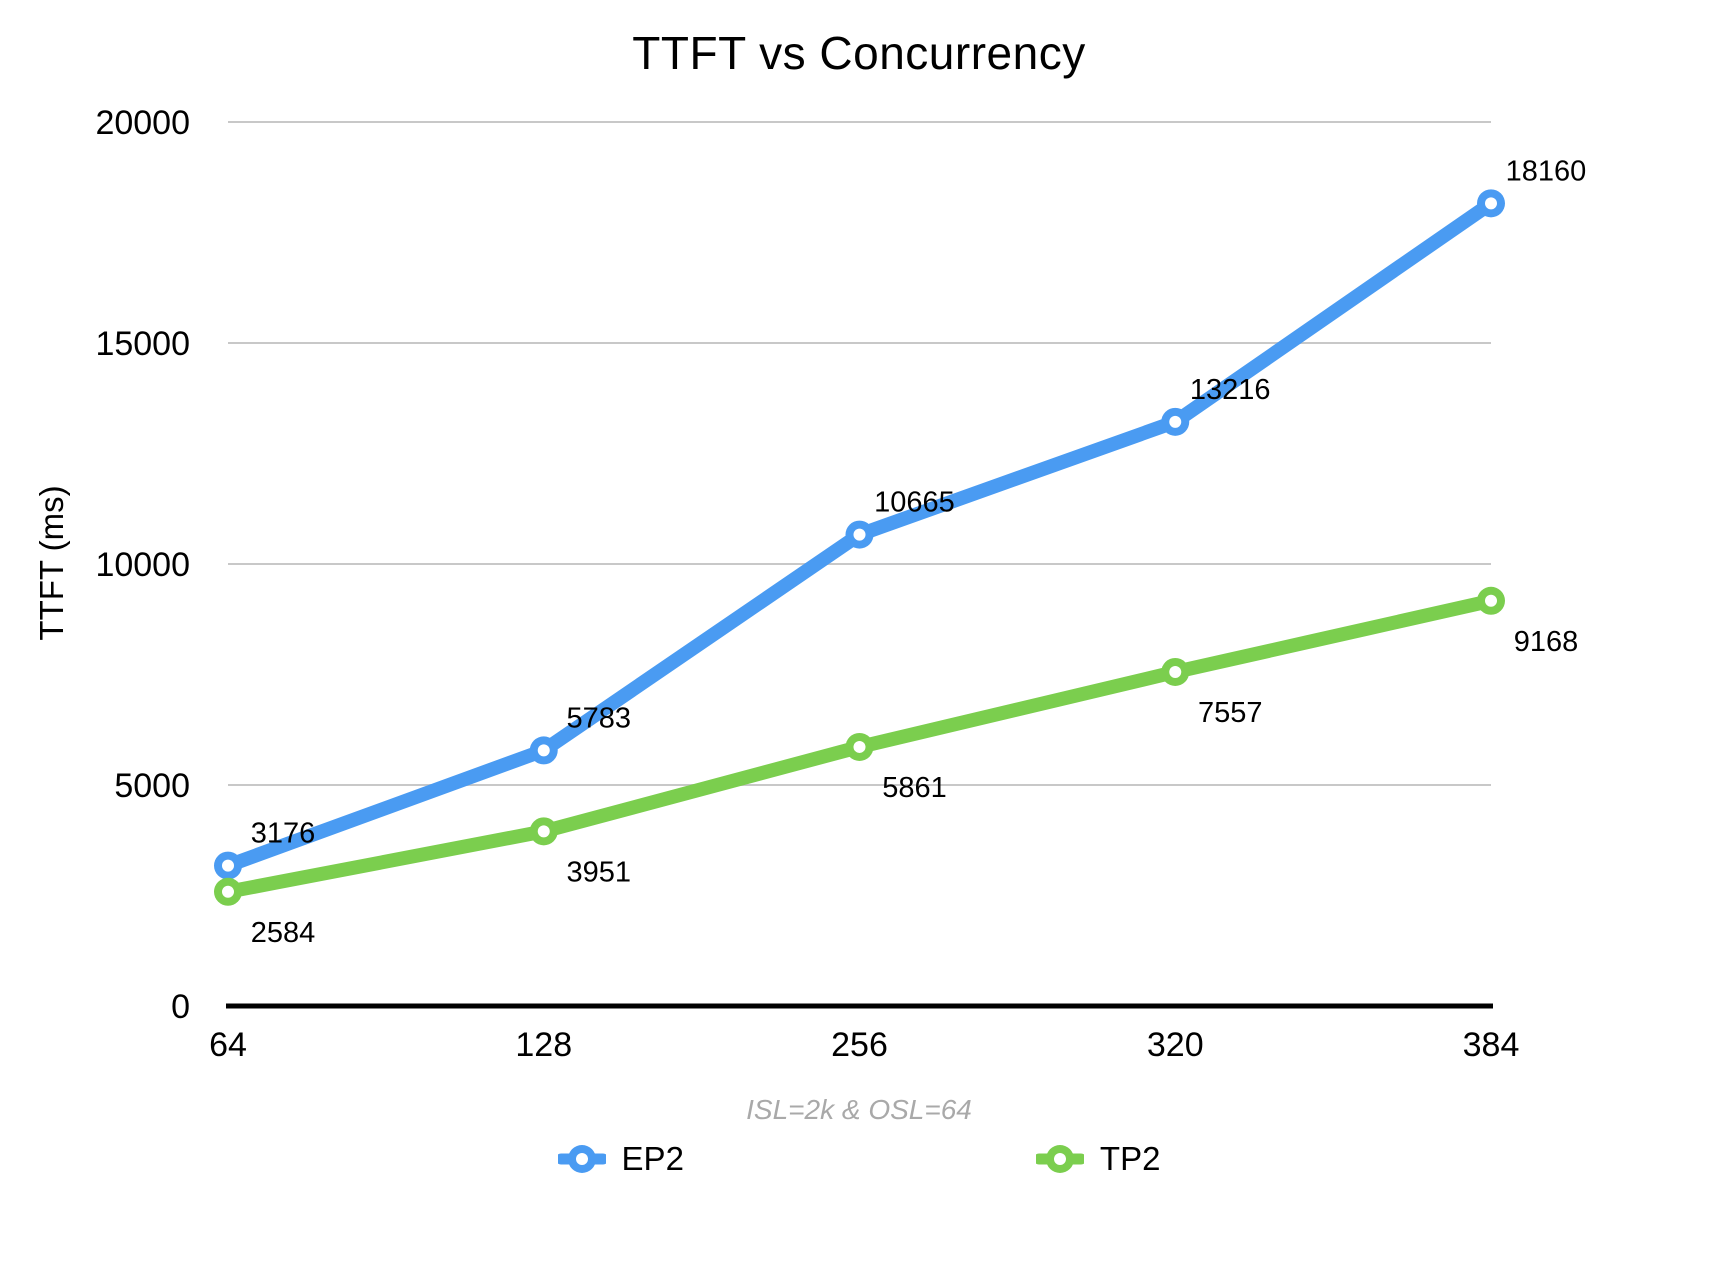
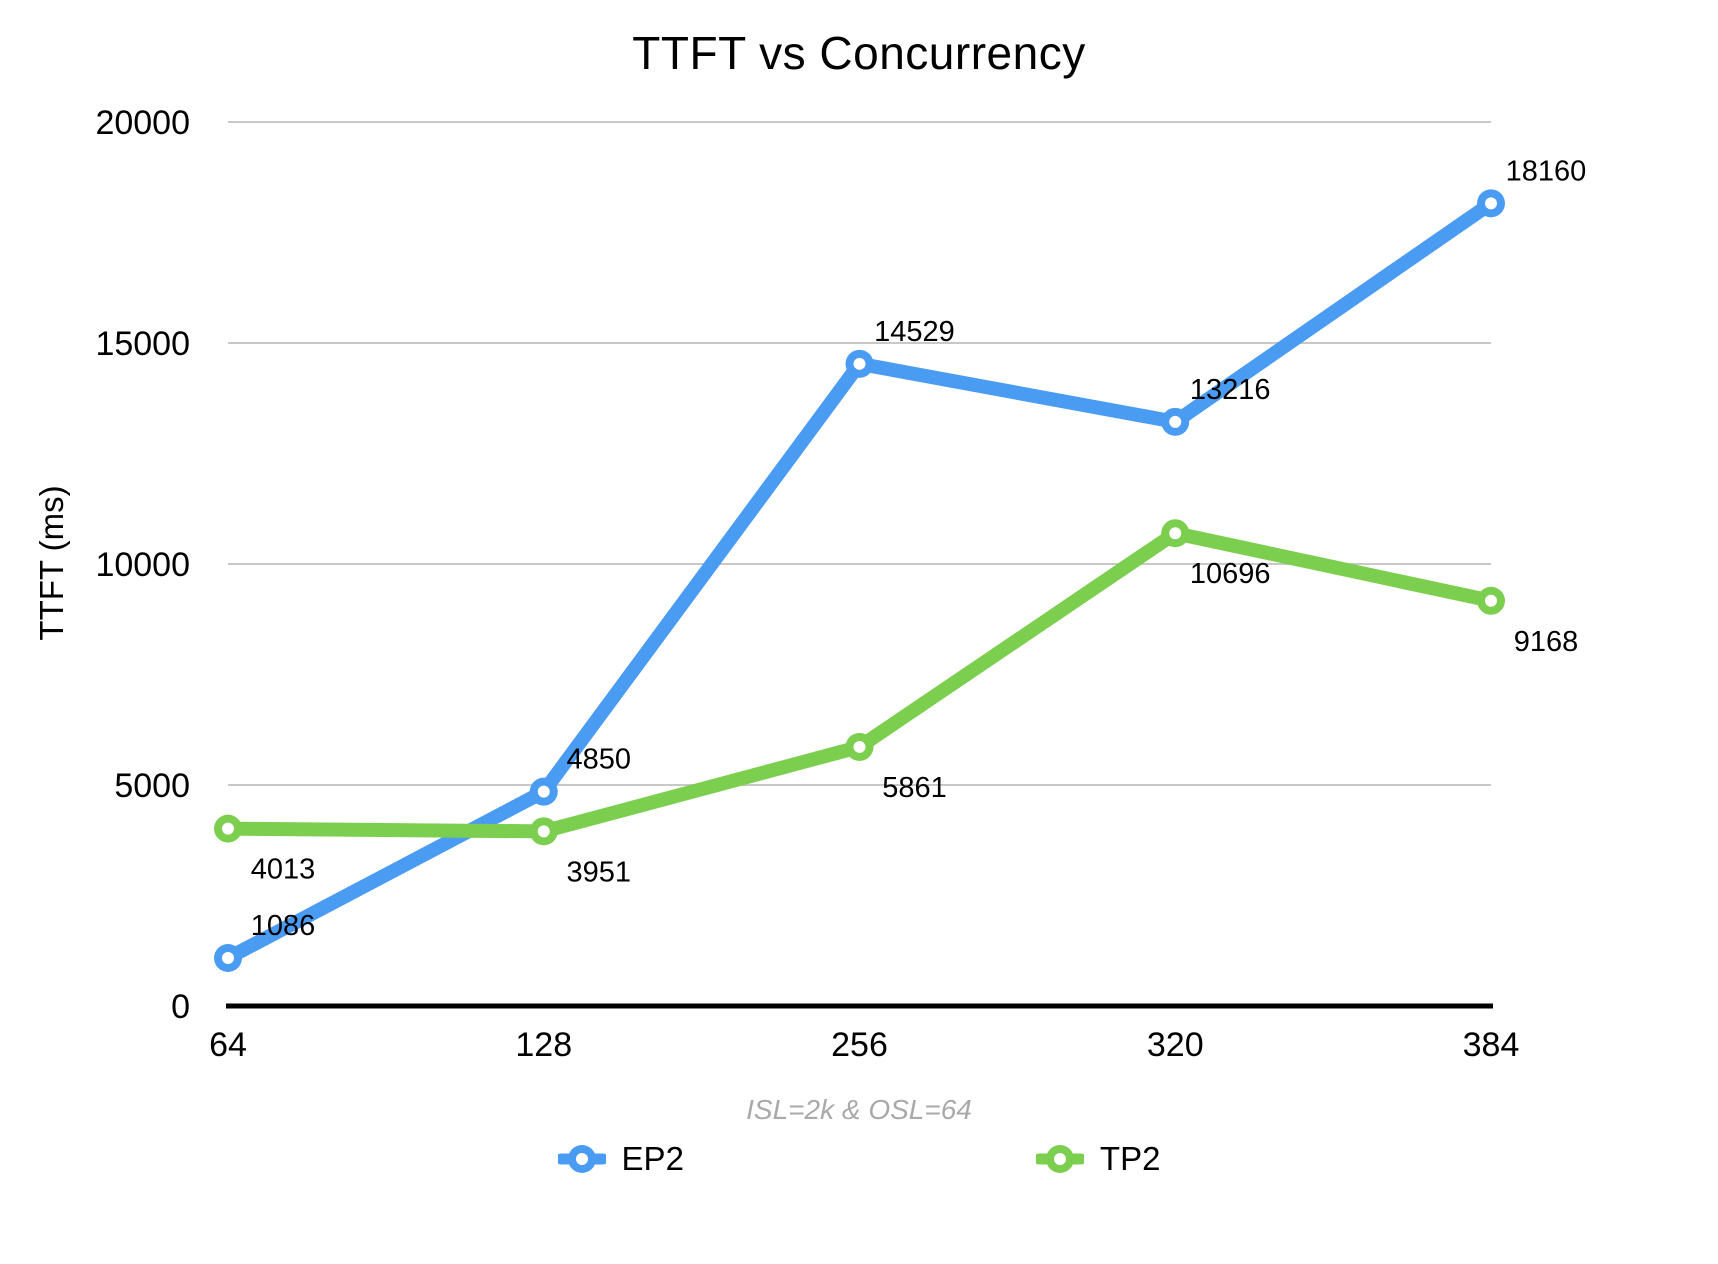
EP2/64: 3176 -> 1086
TP2/64: 2584 -> 4013
EP2/128: 5783 -> 4850
EP2/256: 10665 -> 14529
TP2/320: 7557 -> 10696
